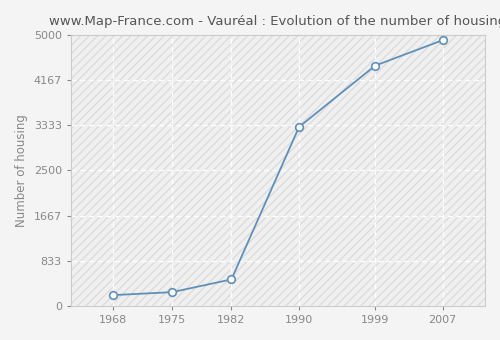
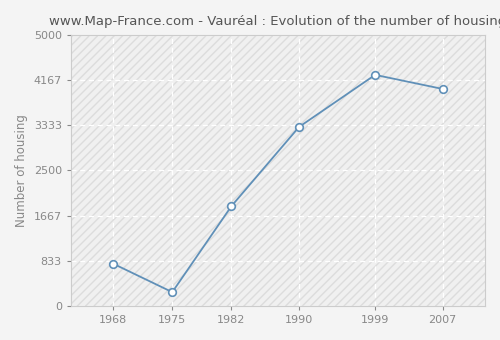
1968: 200 -> 780
1982: 490 -> 1840
1999: 4430 -> 4260
2007: 4900 -> 4000
